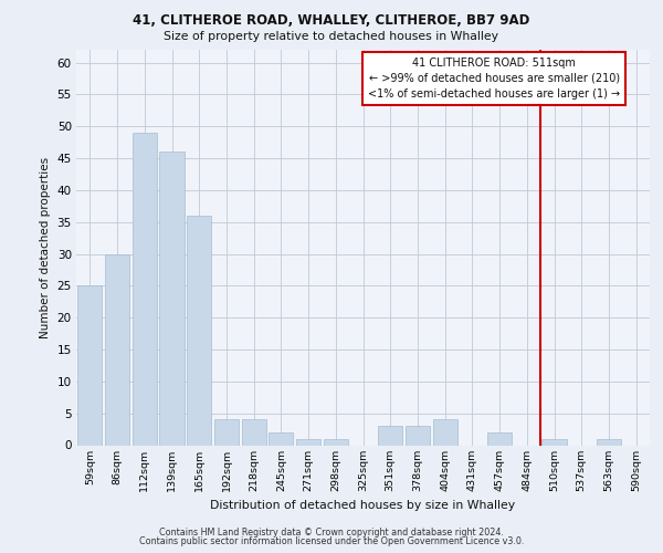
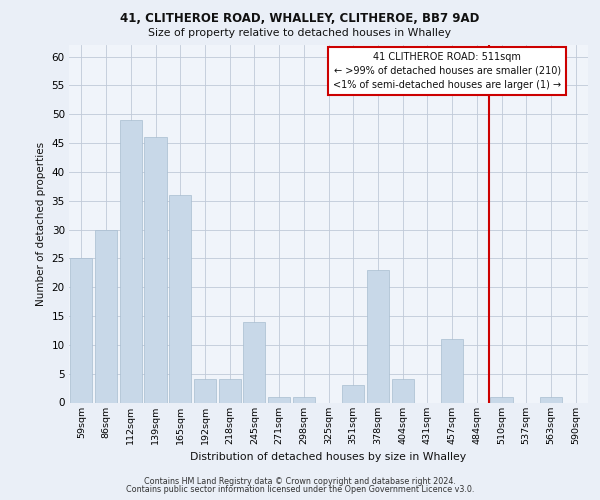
245sqm: 2 -> 14
378sqm: 3 -> 23
457sqm: 2 -> 11
